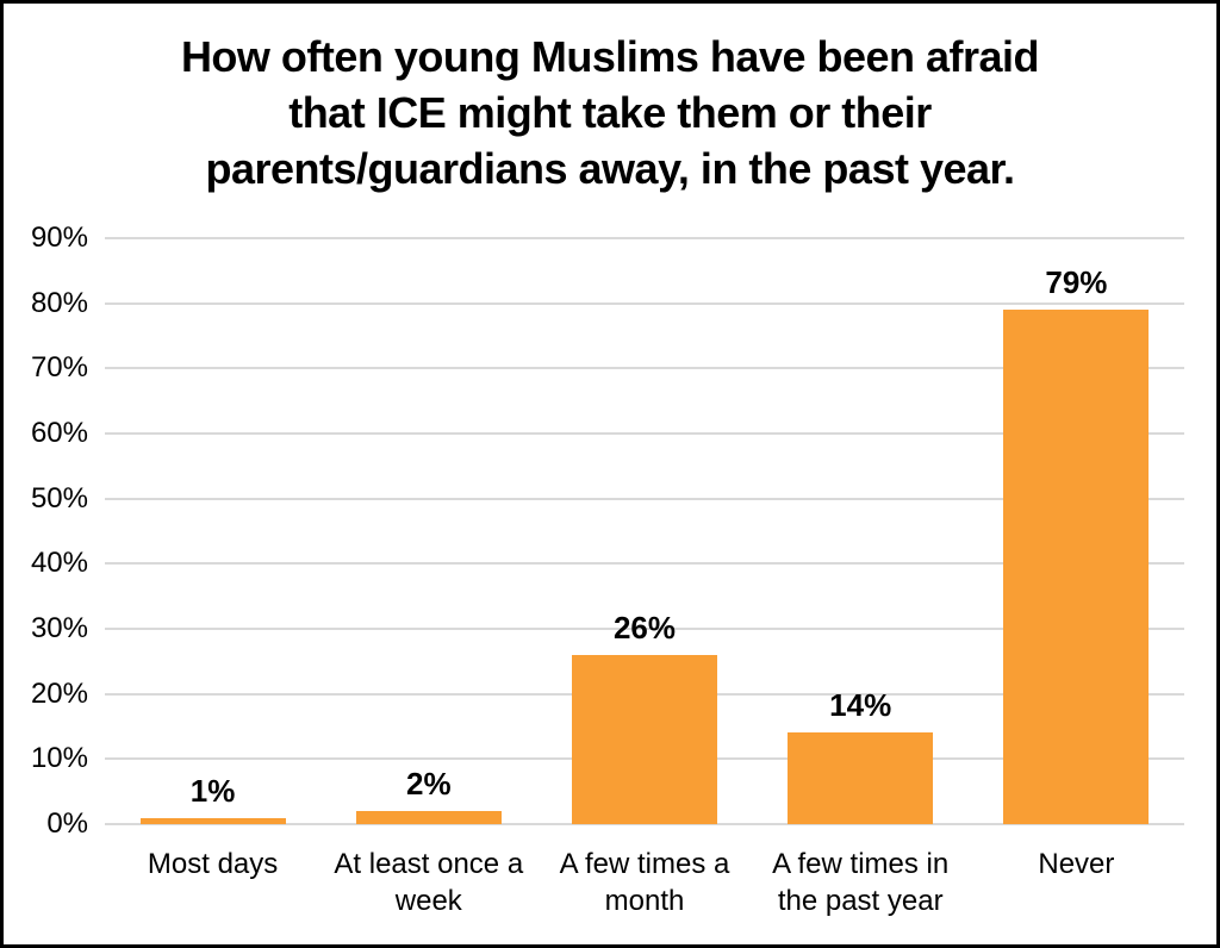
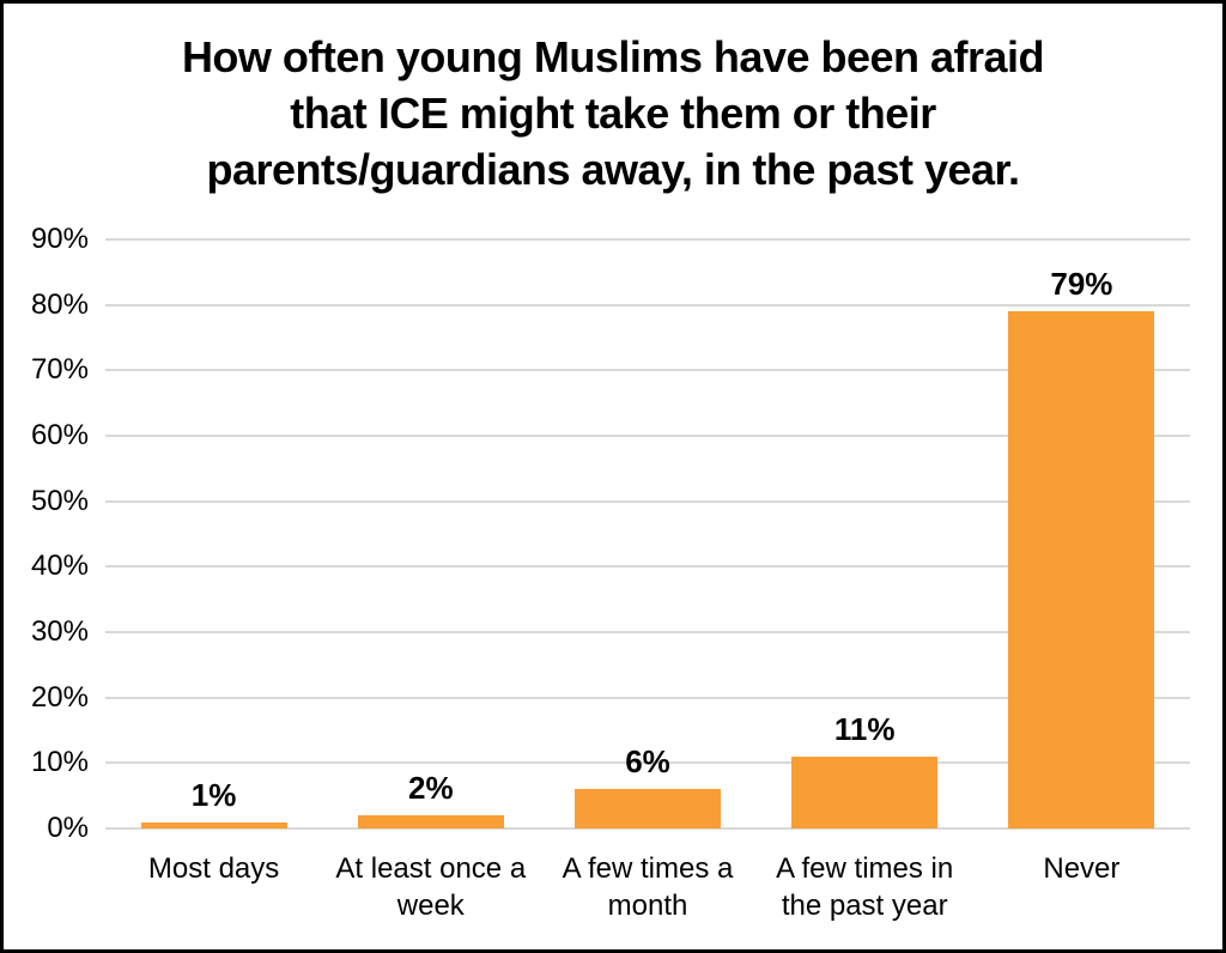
A few times a month: 26% -> 6%
A few times in the past year: 14% -> 11%
